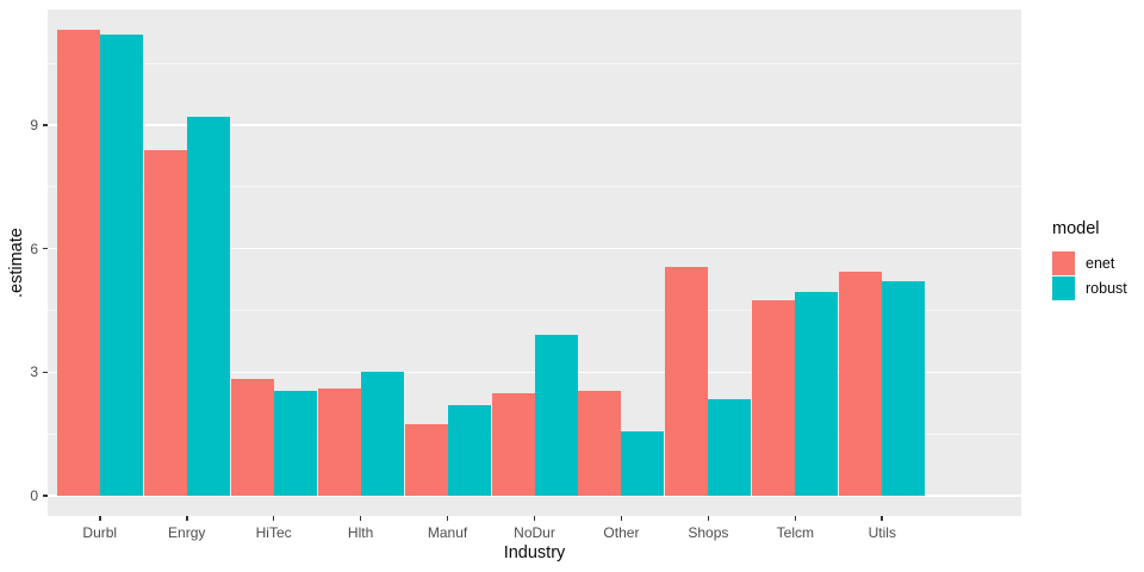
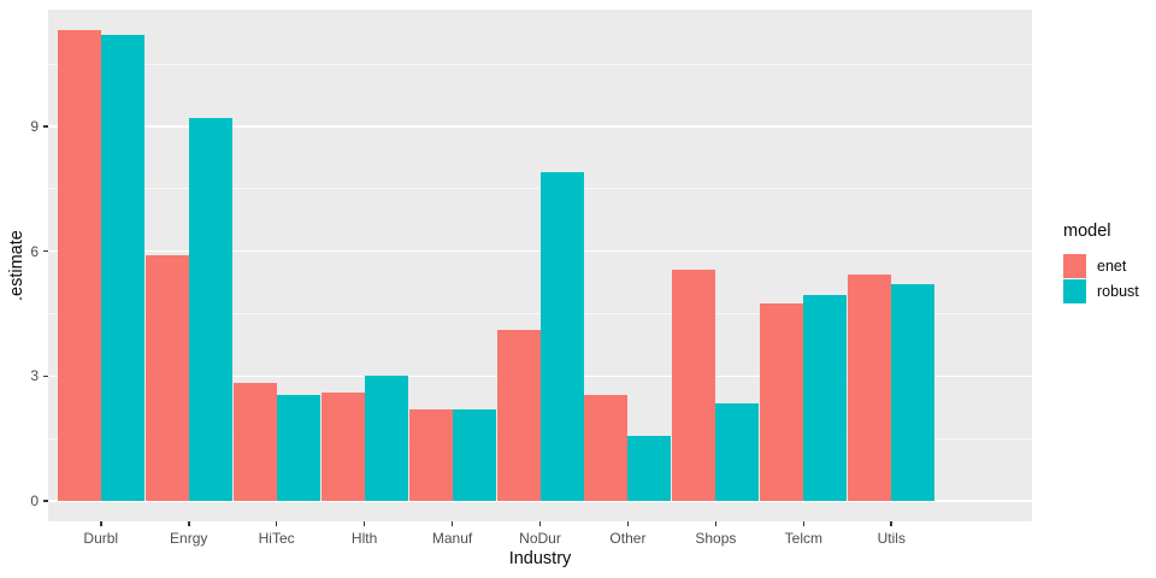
enet/Enrgy: 8.4 -> 5.9
enet/Manuf: 1.8 -> 2.2
enet/NoDur: 2.5 -> 4.1
robust/NoDur: 3.9 -> 7.9
